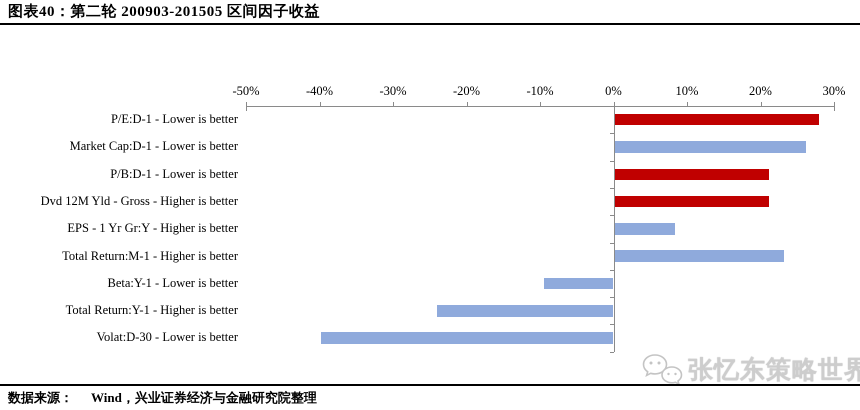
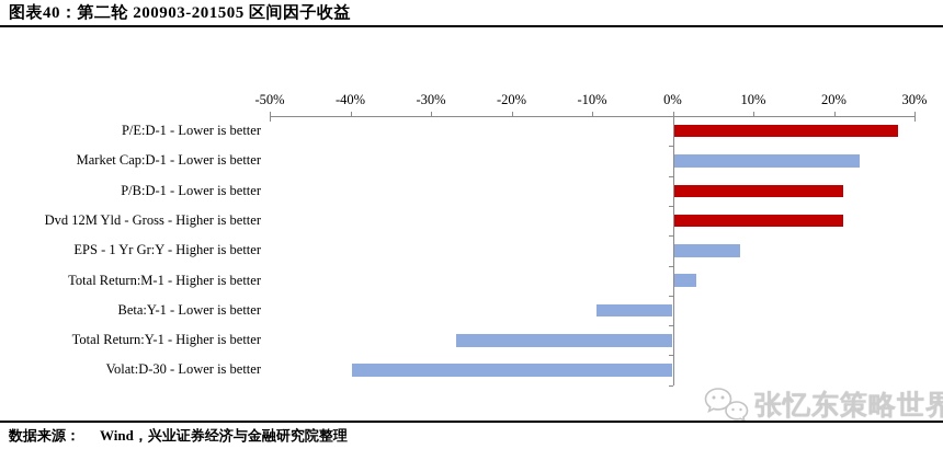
Market Cap:D-1 - Lower is better: 26% -> 23%
Total Return:M-1 - Higher is better: 23% -> 3%
Total Return:Y-1 - Higher is better: -24% -> -27%
